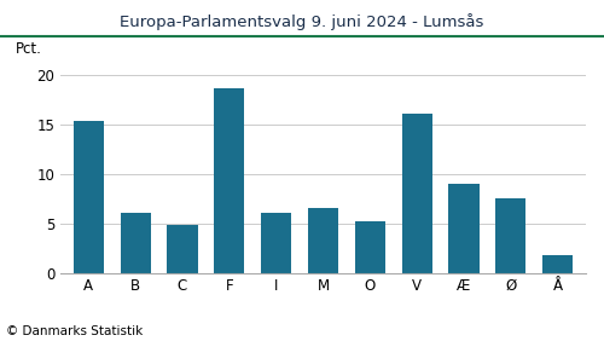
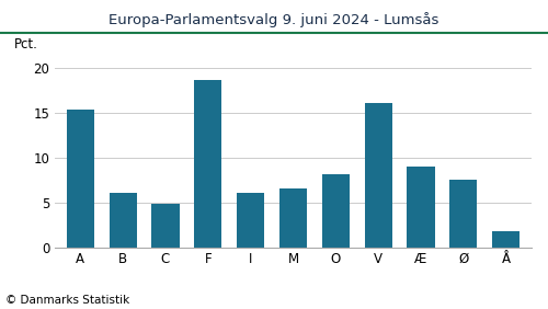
O: 5.2 -> 8.2
